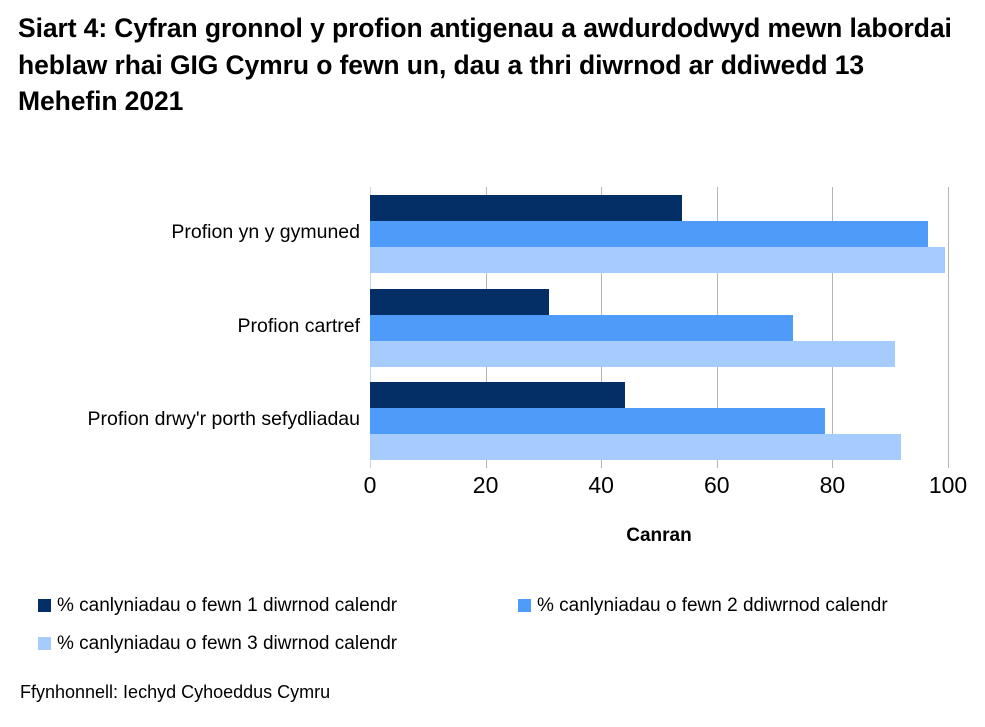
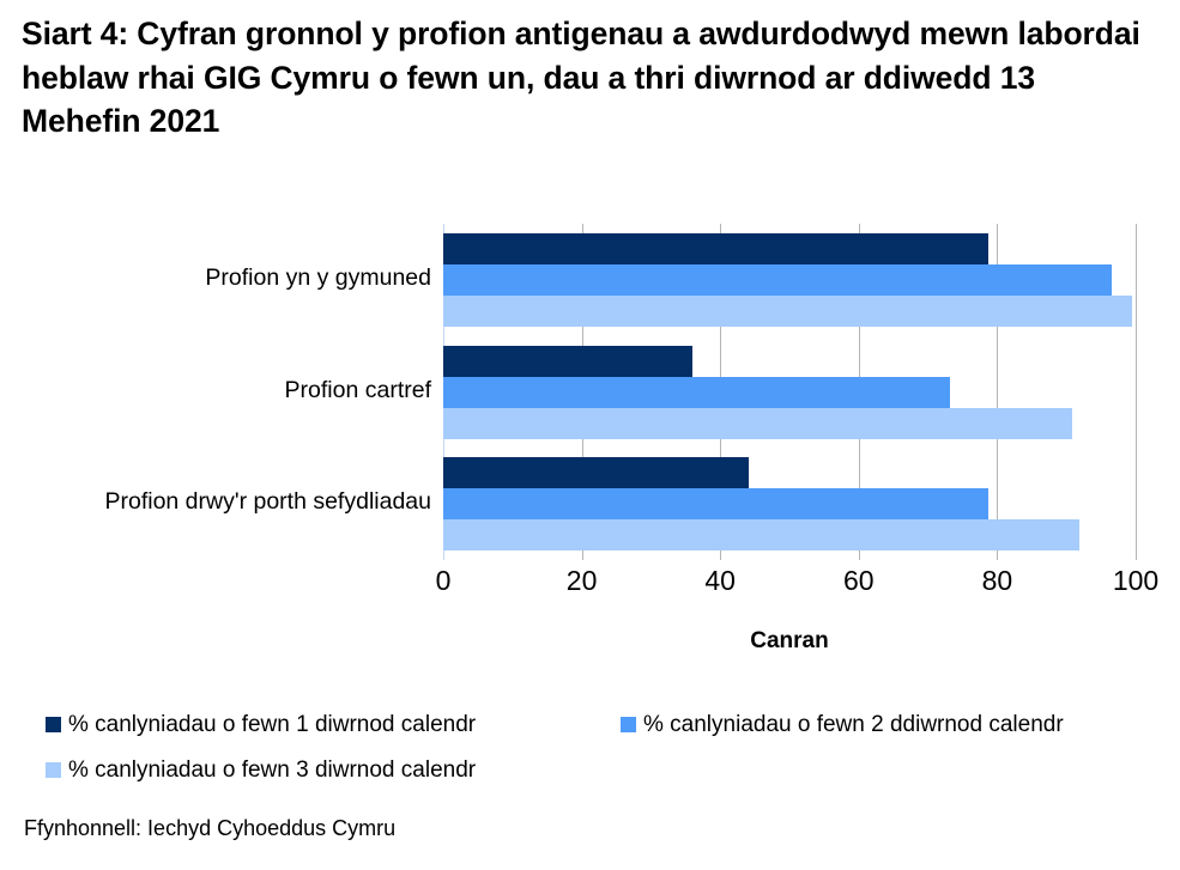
% canlyniadau o fewn 1 diwrnod calendr/Profion yn y gymuned: 54 -> 79
% canlyniadau o fewn 1 diwrnod calendr/Profion cartref: 31 -> 36
